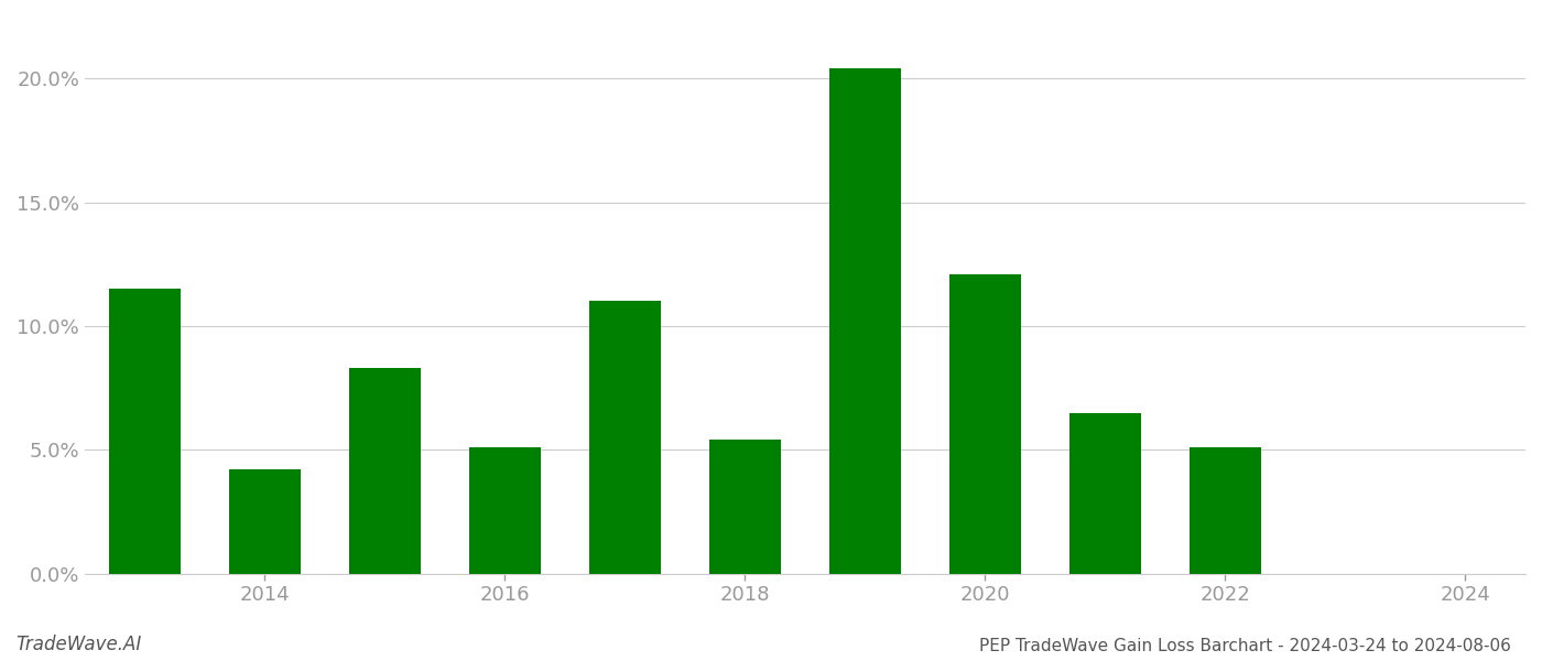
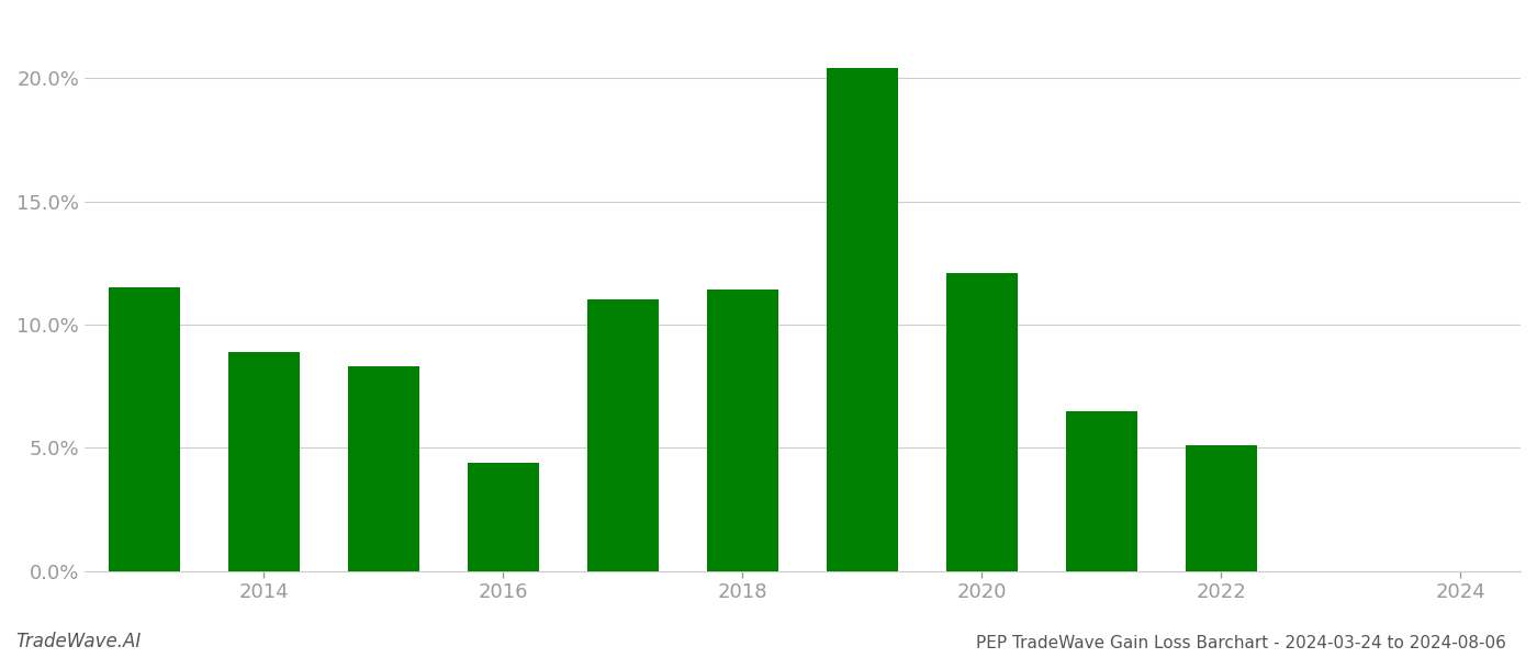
2014: 4.2% -> 8.9%
2016: 5.1% -> 4.4%
2018: 5.4% -> 11.4%
